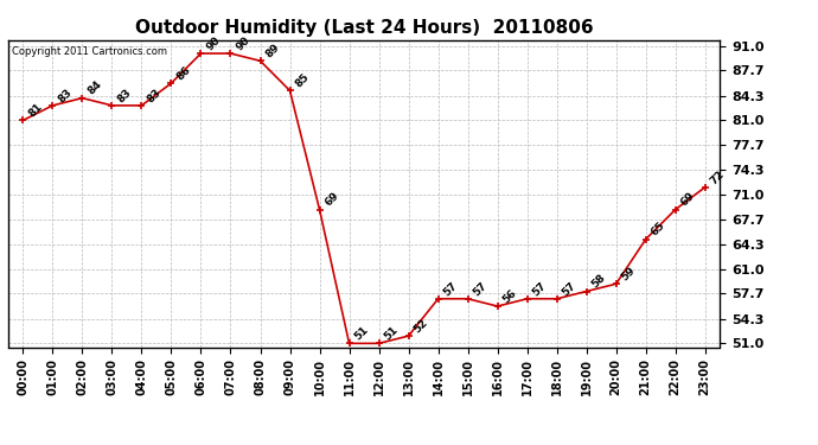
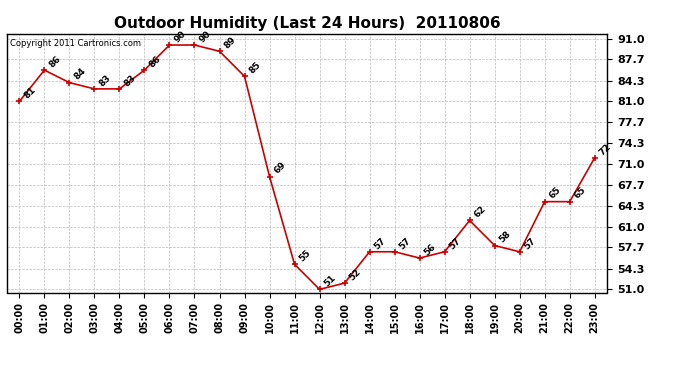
01:00: 83 -> 86
11:00: 51 -> 55
18:00: 57 -> 62
20:00: 59 -> 57
22:00: 69 -> 65
